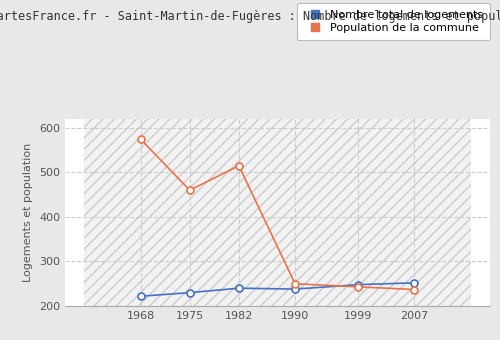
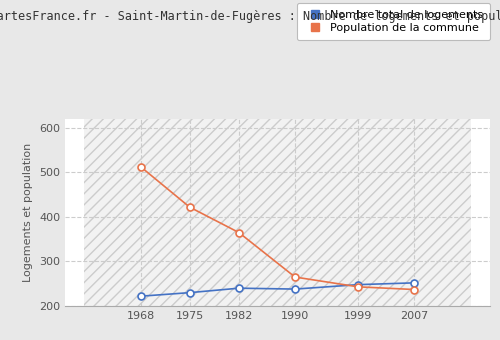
Population de la commune/1968: 575 -> 513
Population de la commune/1975: 460 -> 422
Population de la commune/1982: 515 -> 365
Population de la commune/1990: 250 -> 265
